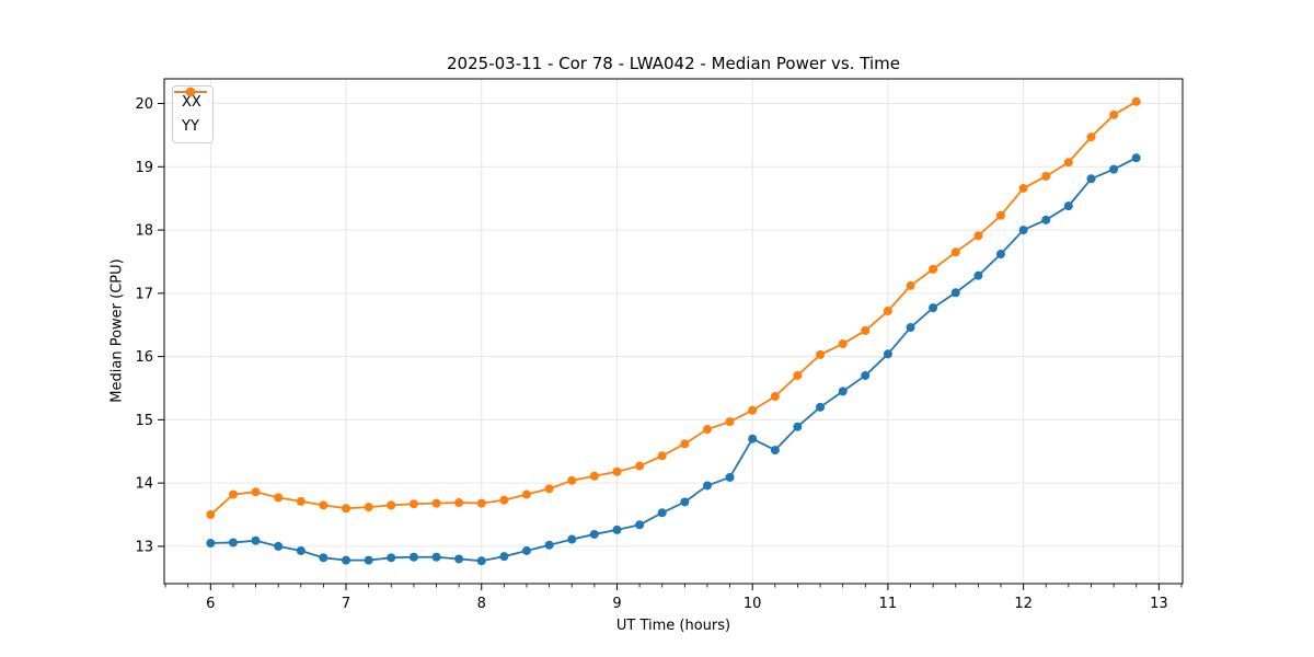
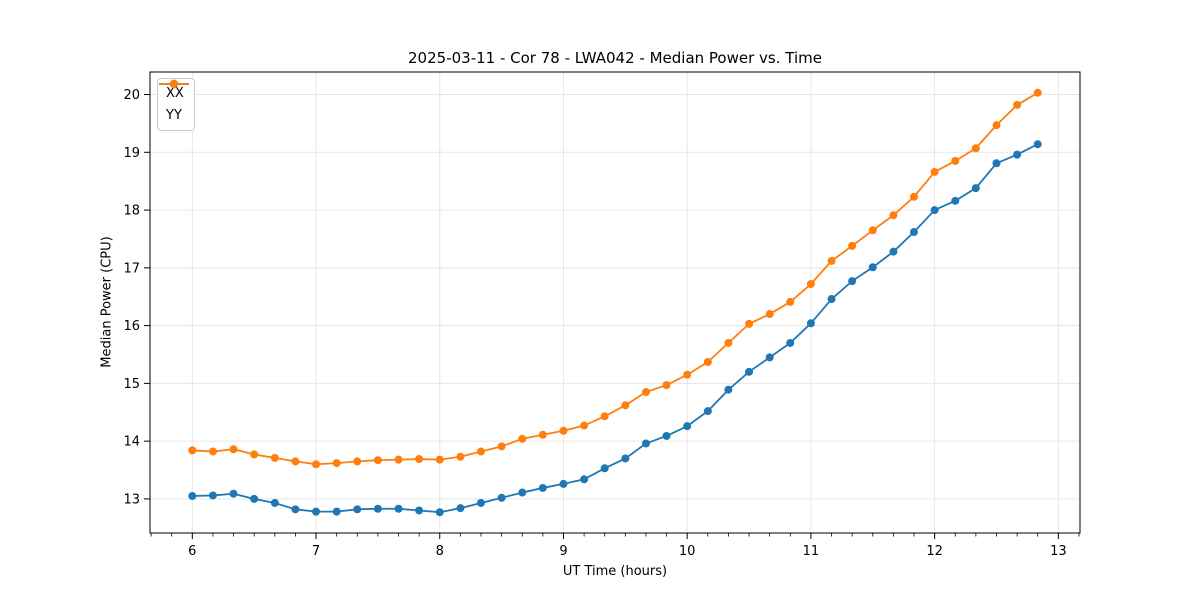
YY/6: 13.5 -> 13.8
XX/10: 14.7 -> 14.3
